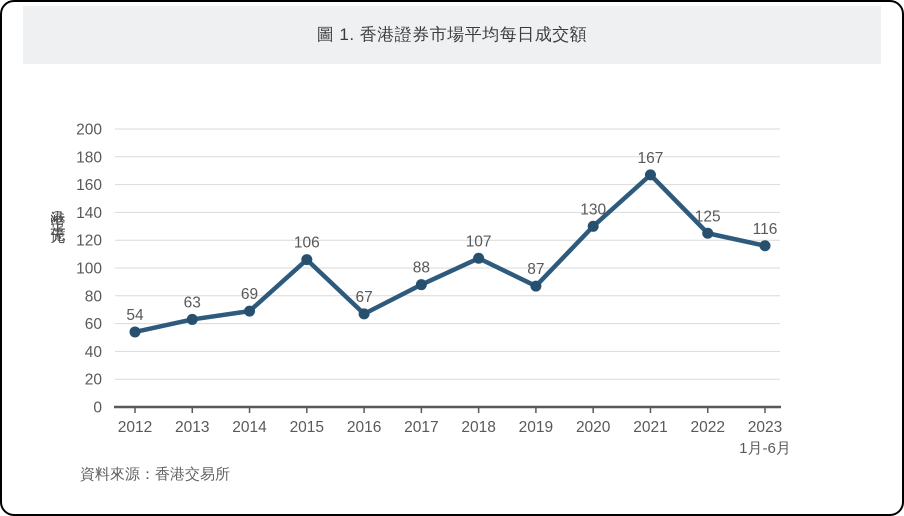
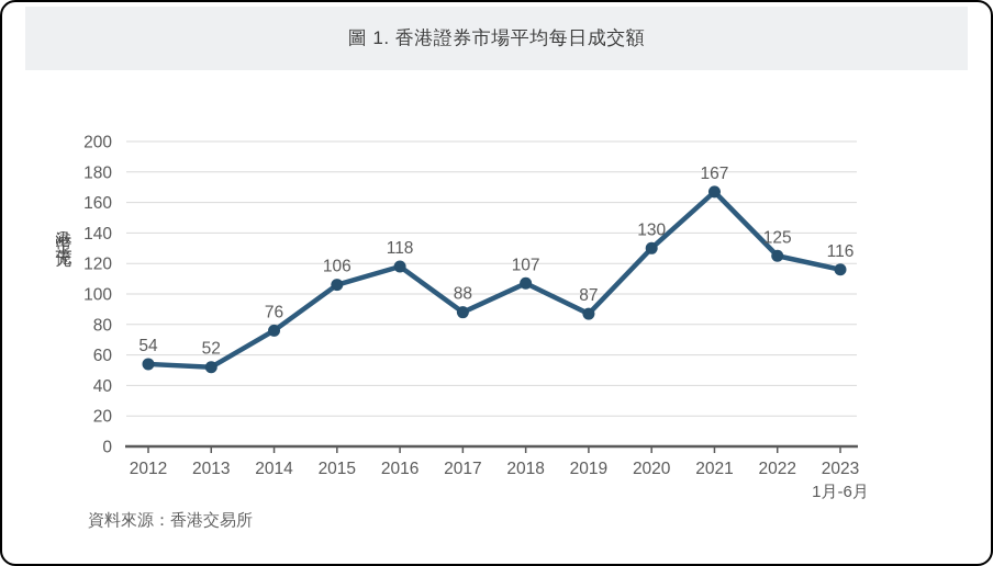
2013: 63 -> 52
2014: 69 -> 76
2016: 67 -> 118
